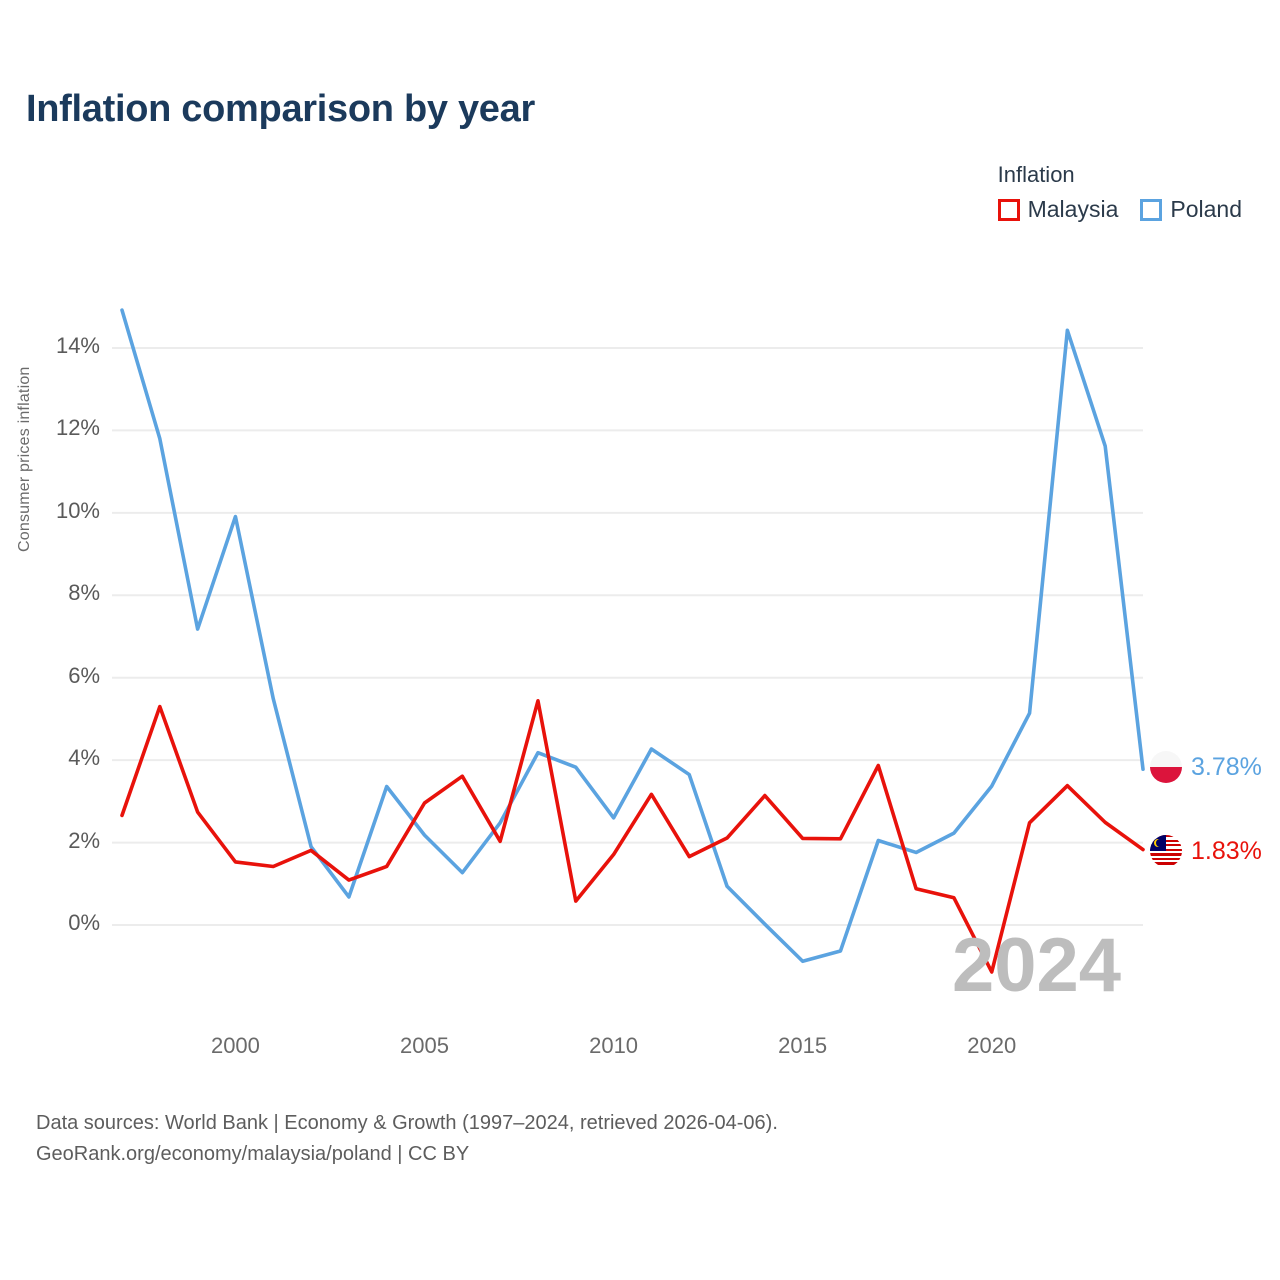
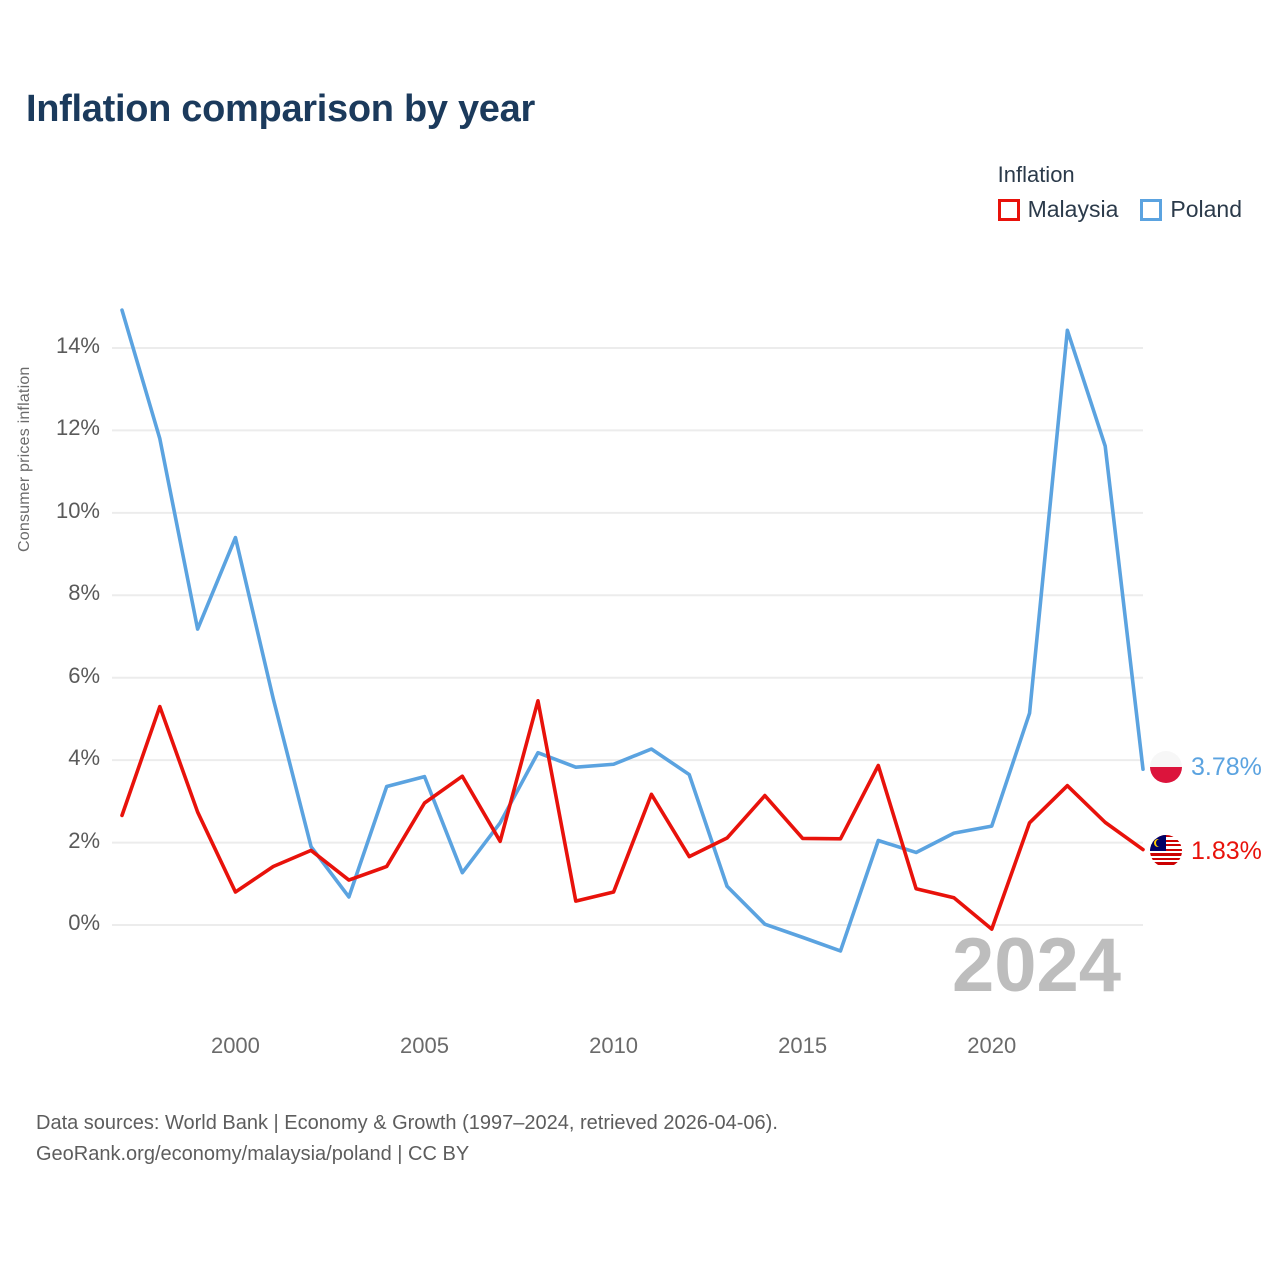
Malaysia/2000: 1.5% -> 0.8%
Poland/2000: 9.9% -> 9.4%
Poland/2005: 2.2% -> 3.6%
Malaysia/2010: 1.7% -> 0.8%
Poland/2010: 2.6% -> 3.9%
Poland/2015: -0.9% -> -0.3%
Malaysia/2020: -1.1% -> -0.1%
Poland/2020: 3.4% -> 2.4%
